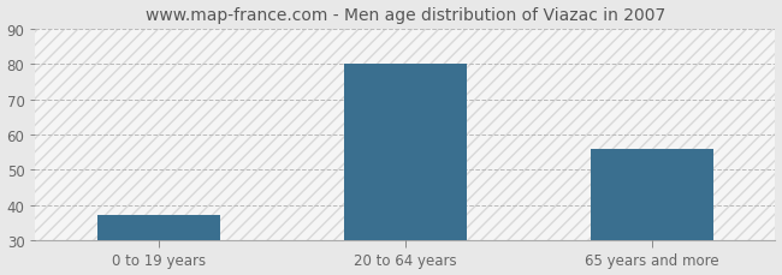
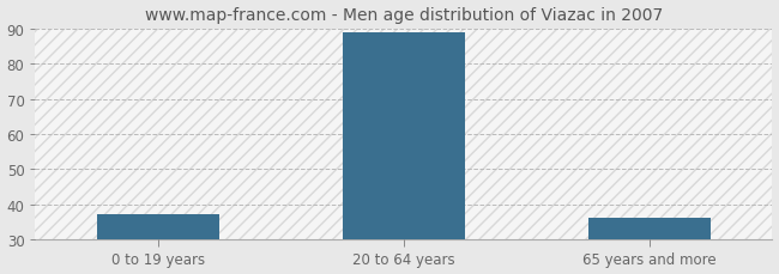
20 to 64 years: 80 -> 89
65 years and more: 56 -> 36
